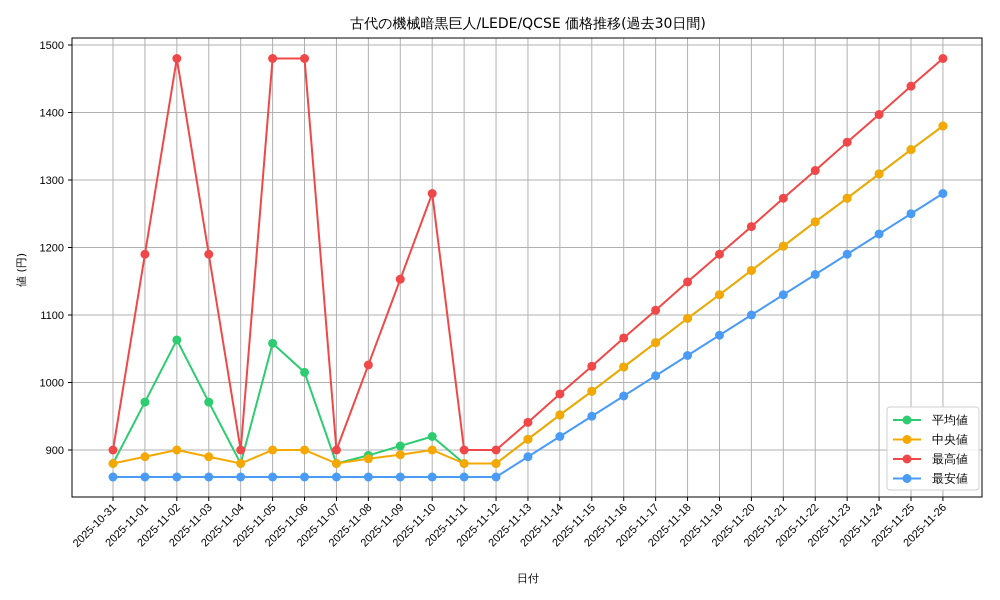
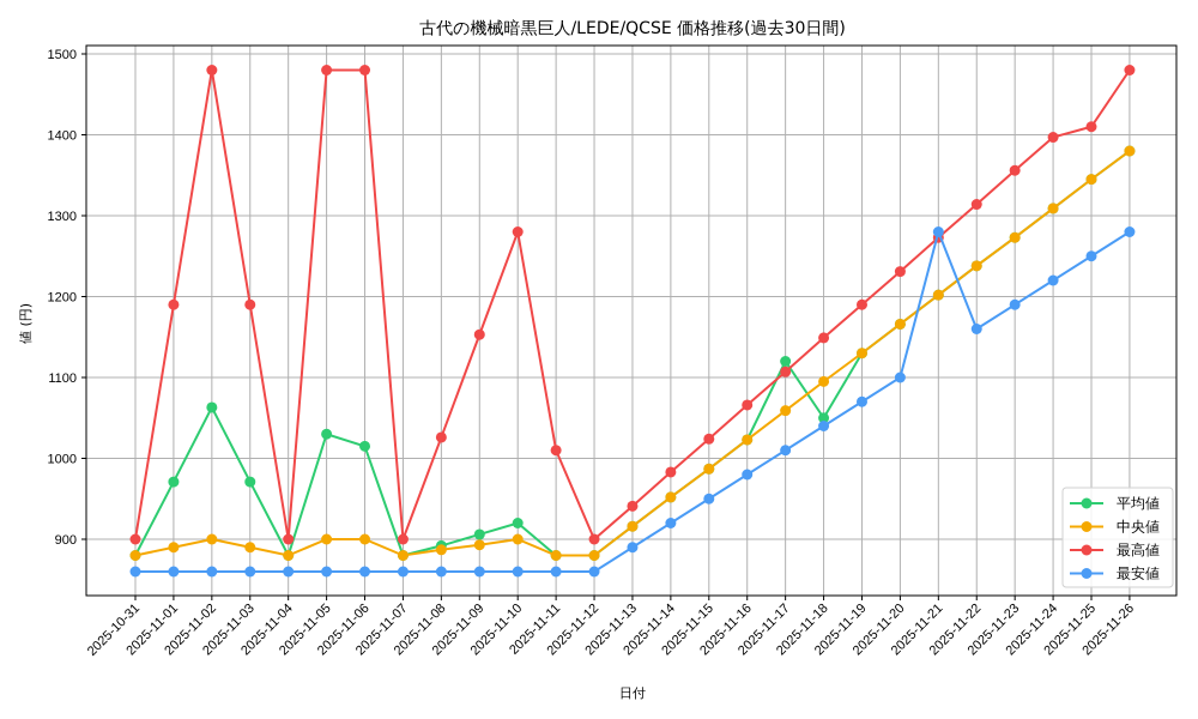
平均値/2025-11-05: 1060 -> 1030
最高値/2025-11-11: 900 -> 1010
平均値/2025-11-17: 1060 -> 1120
平均値/2025-11-18: 1100 -> 1050
最安値/2025-11-21: 1130 -> 1280
最高値/2025-11-25: 1440 -> 1410
